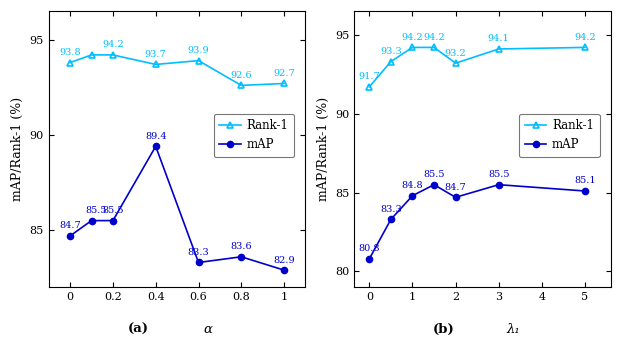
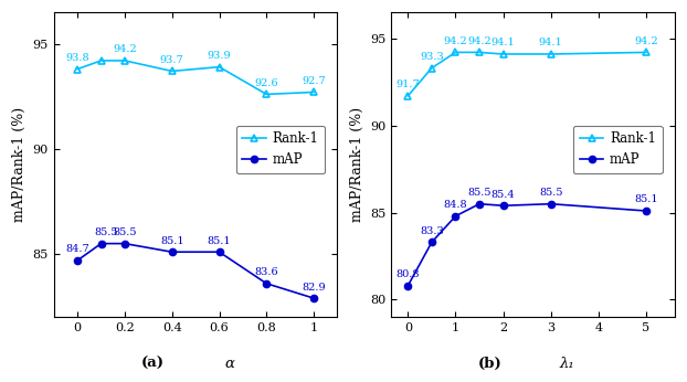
mAP/0.4: 89.4 -> 85.1
mAP/0.6: 83.3 -> 85.1
Rank-1/2: 93.2 -> 94.1
mAP/2: 84.7 -> 85.4
